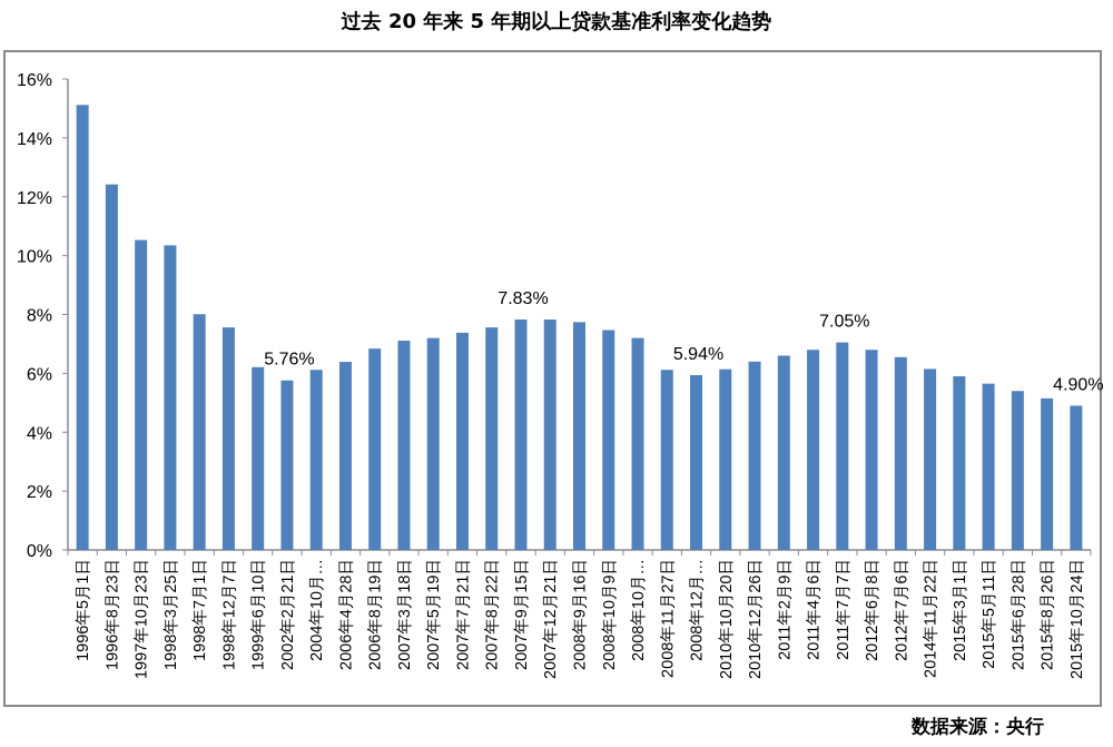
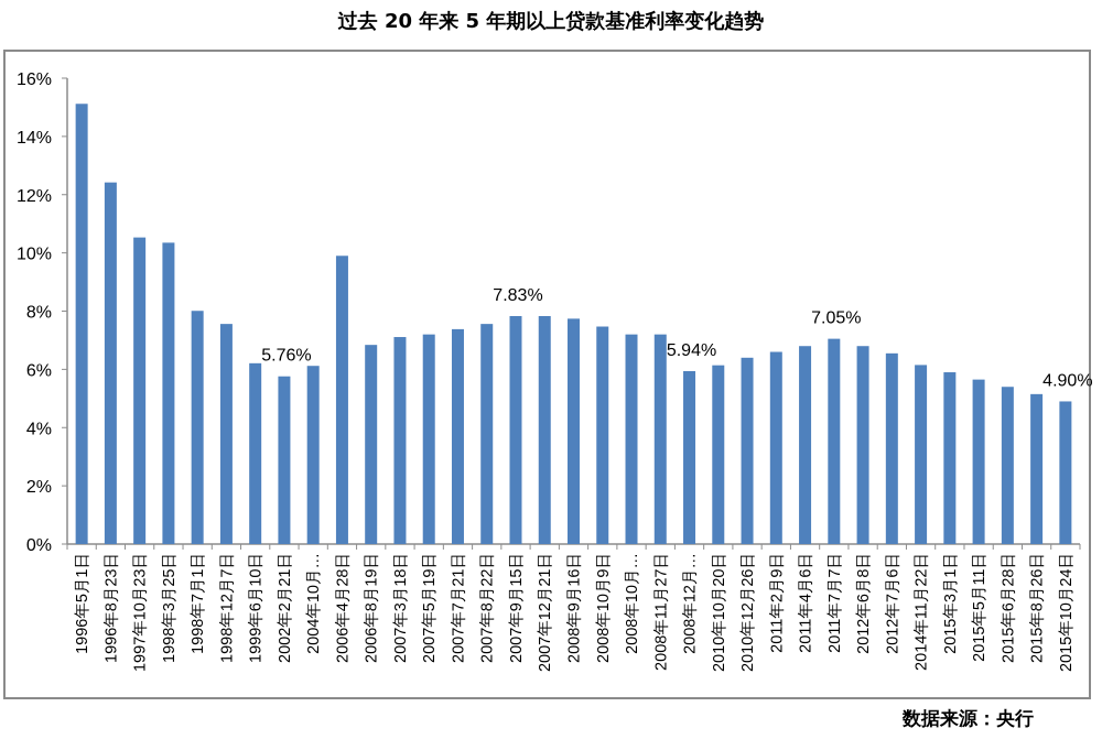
2006年4月28日: 6.4% -> 9.9%
2008年11月27日: 6.1% -> 7.2%
